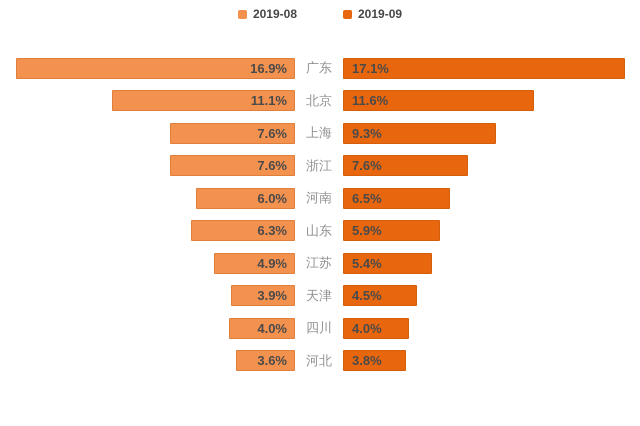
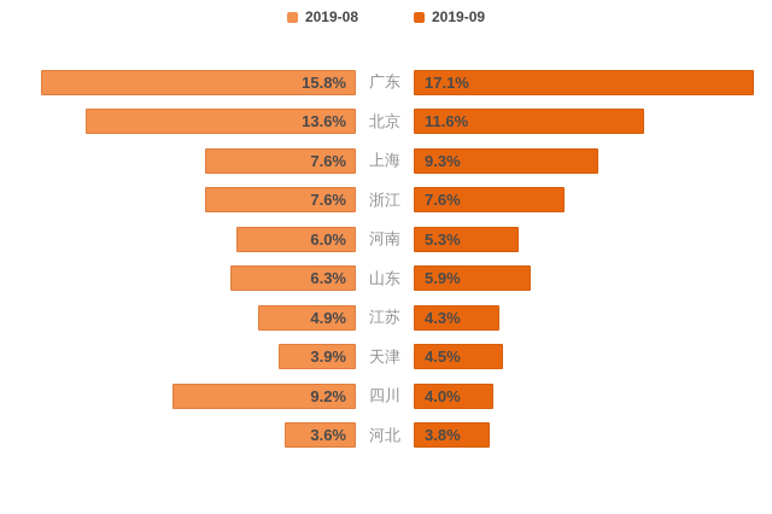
2019-08/广东: 16.9% -> 15.8%
2019-08/北京: 11.1% -> 13.6%
2019-09/河南: 6.5% -> 5.3%
2019-09/江苏: 5.4% -> 4.3%
2019-08/四川: 4.0% -> 9.2%
